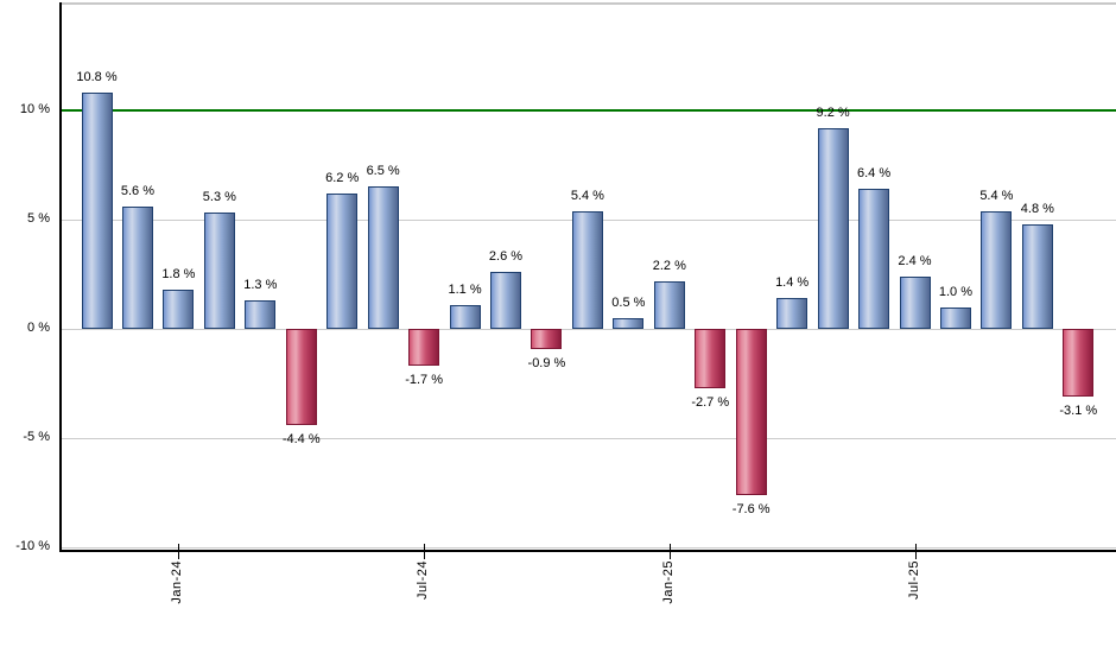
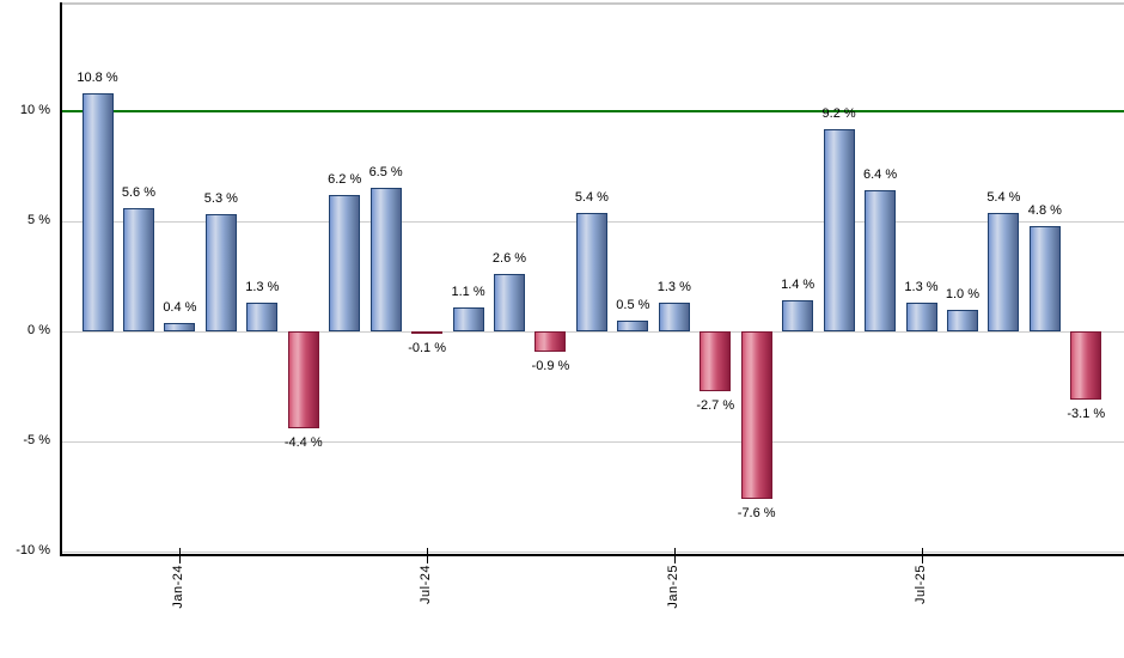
Jan-24: 1.8 -> 0.4
Jul-24: -1.7 -> -0.1
Jan-25: 2.2 -> 1.3
Jul-25: 2.4 -> 1.3
